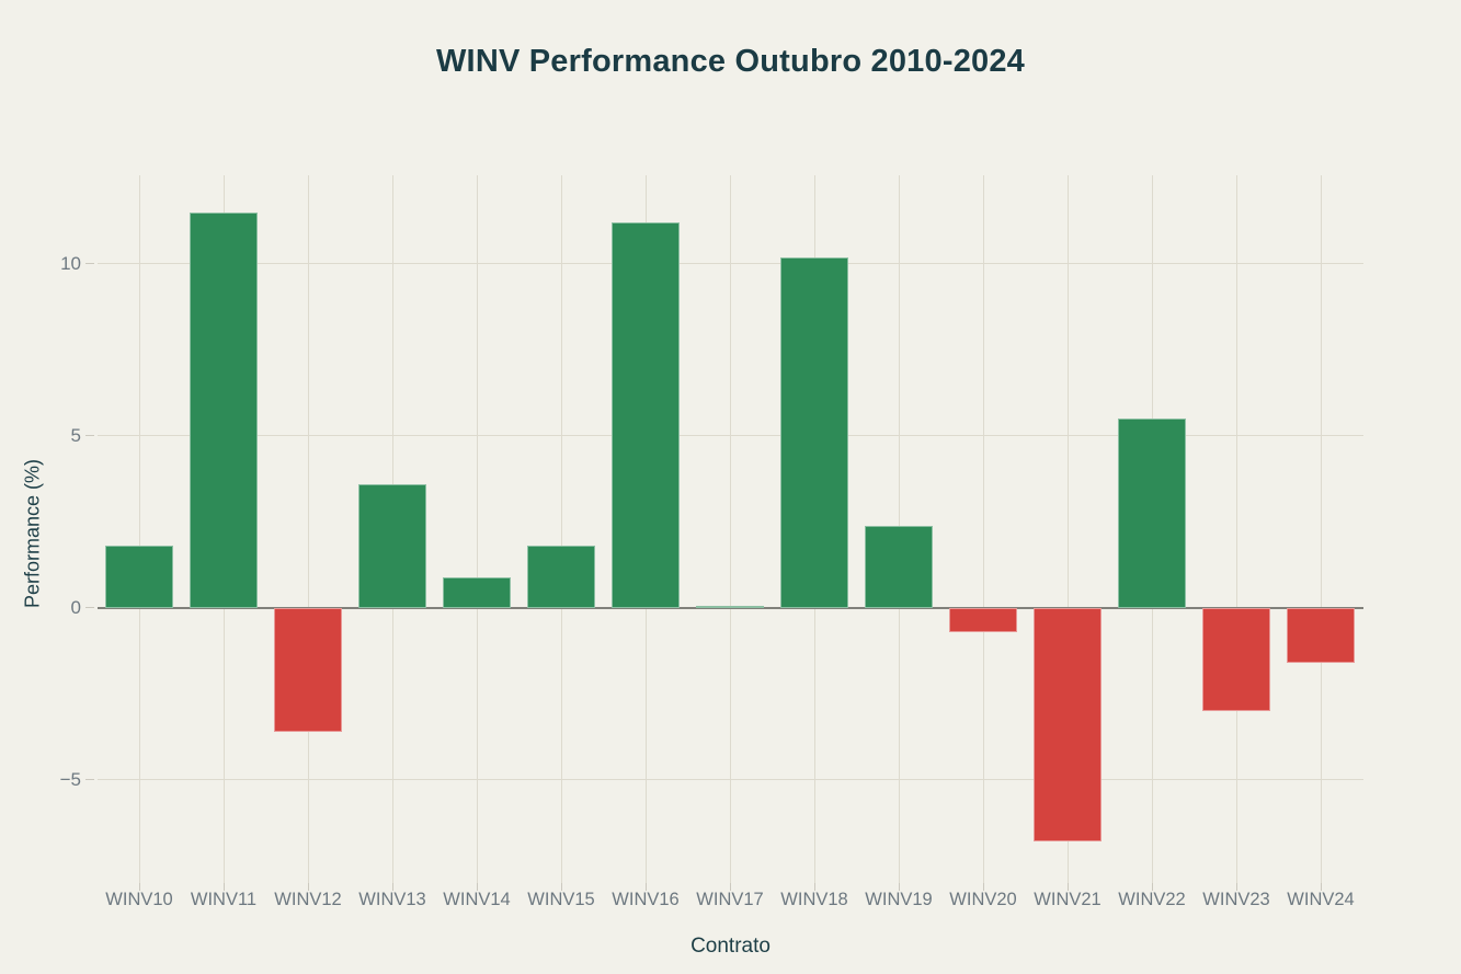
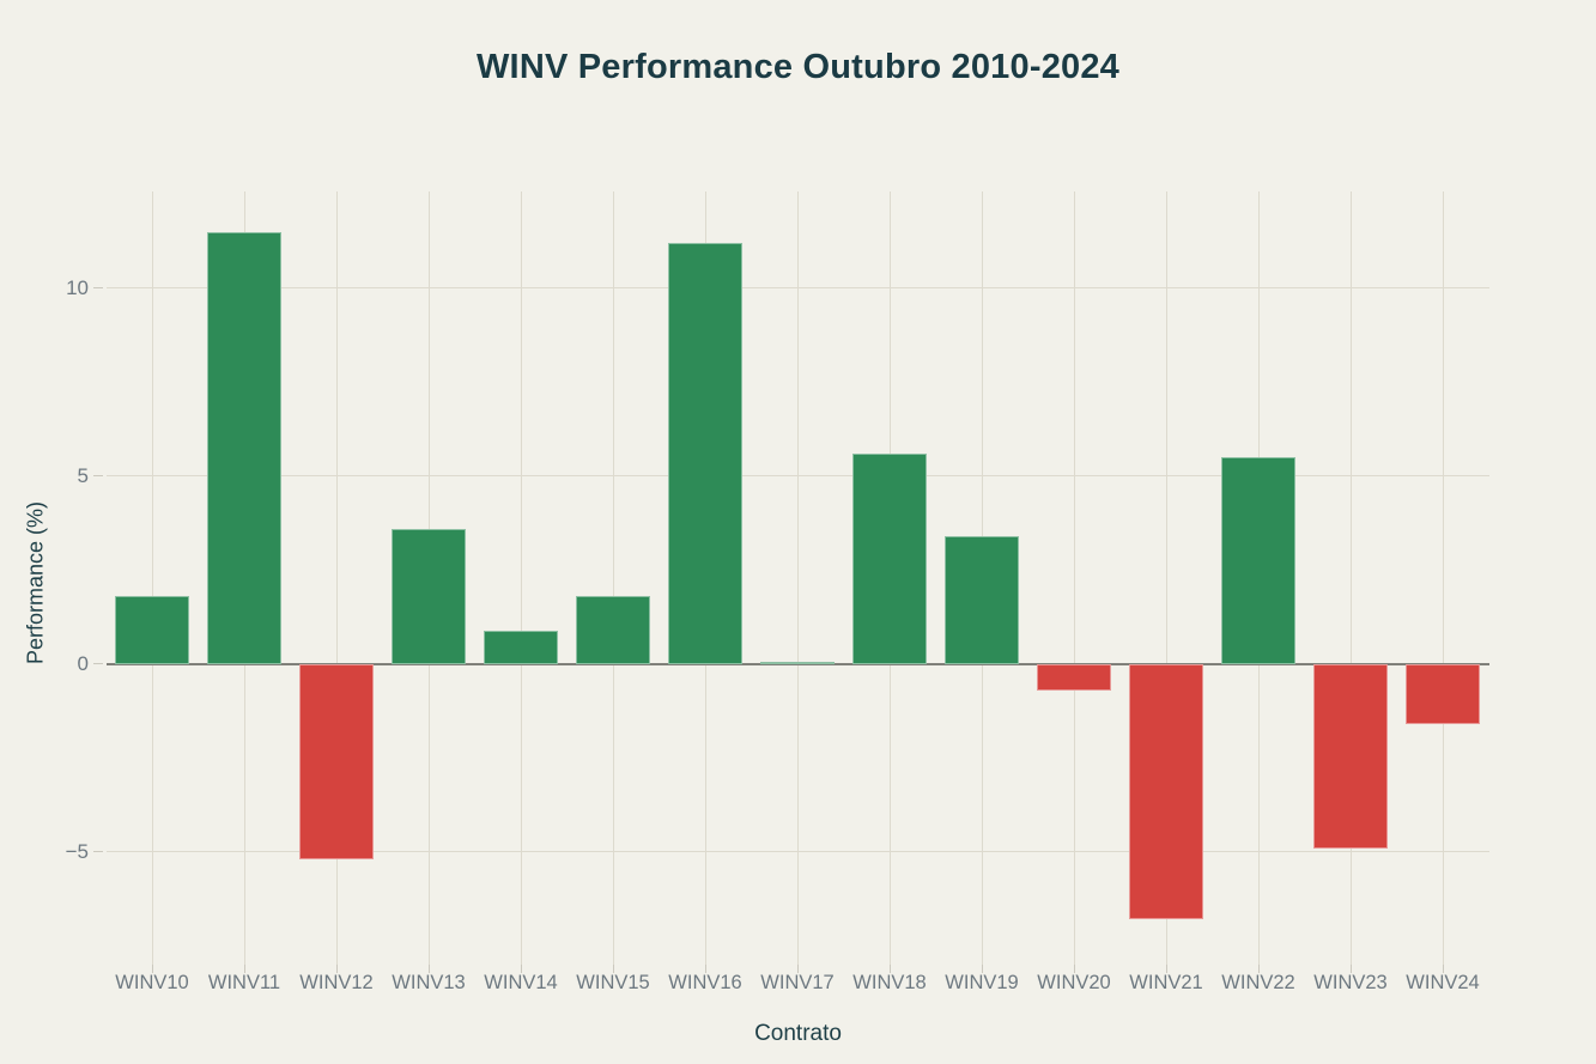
WINV12: -3.6 -> -5.2
WINV18: 10.2 -> 5.6
WINV19: 2.4 -> 3.4
WINV23: -3.0 -> -4.9
